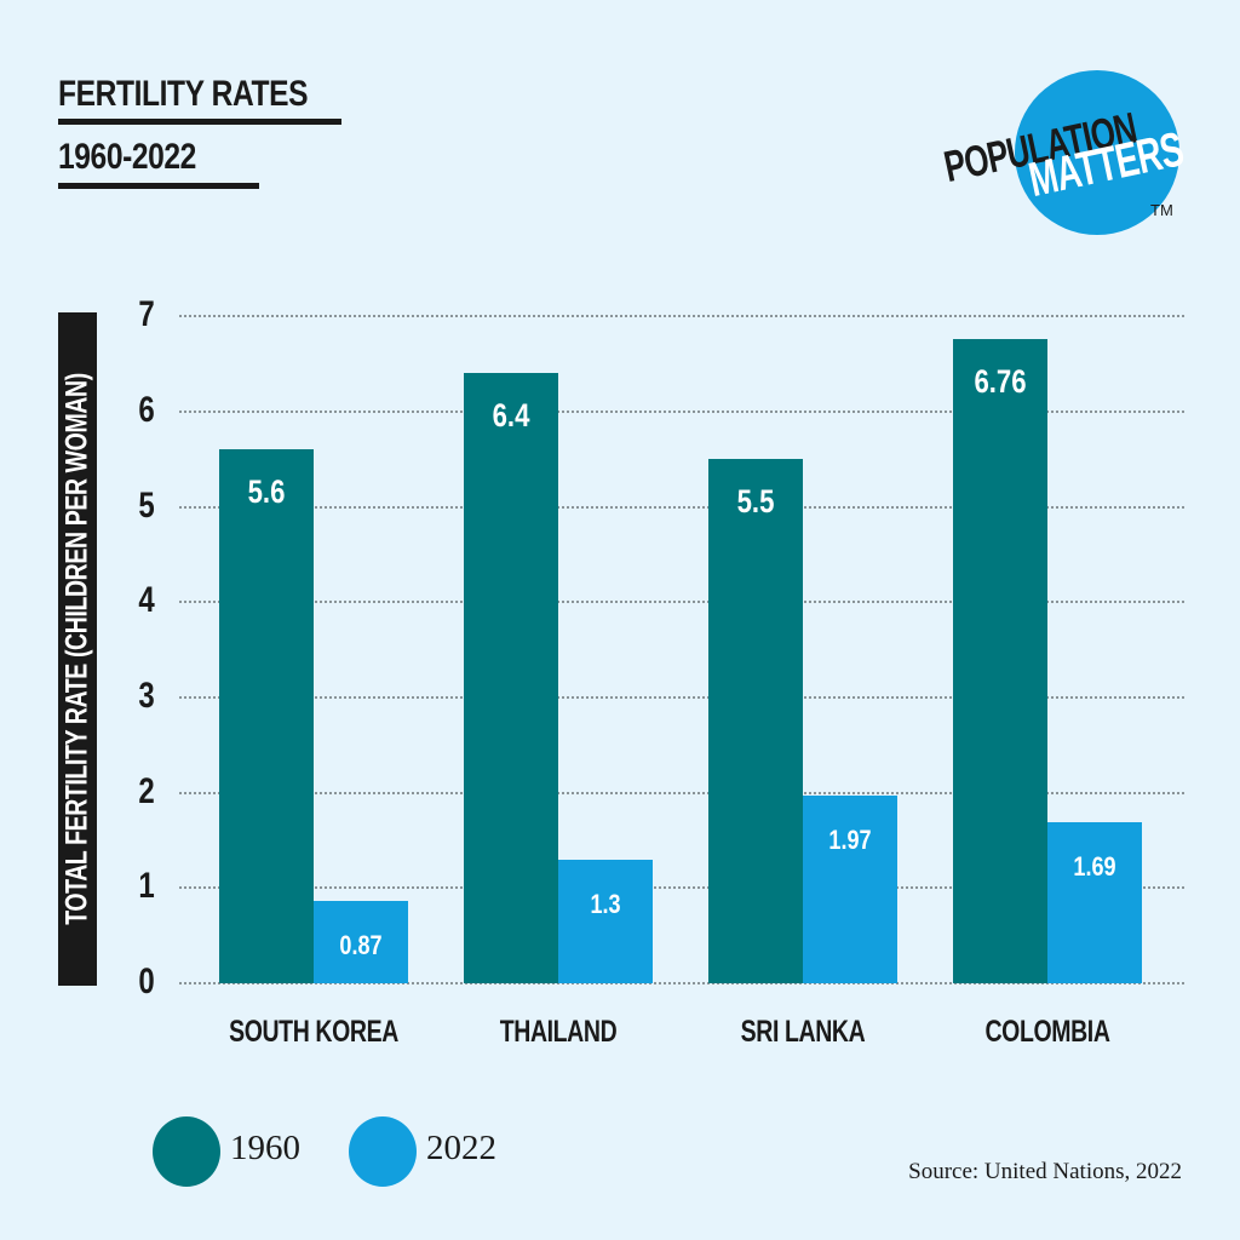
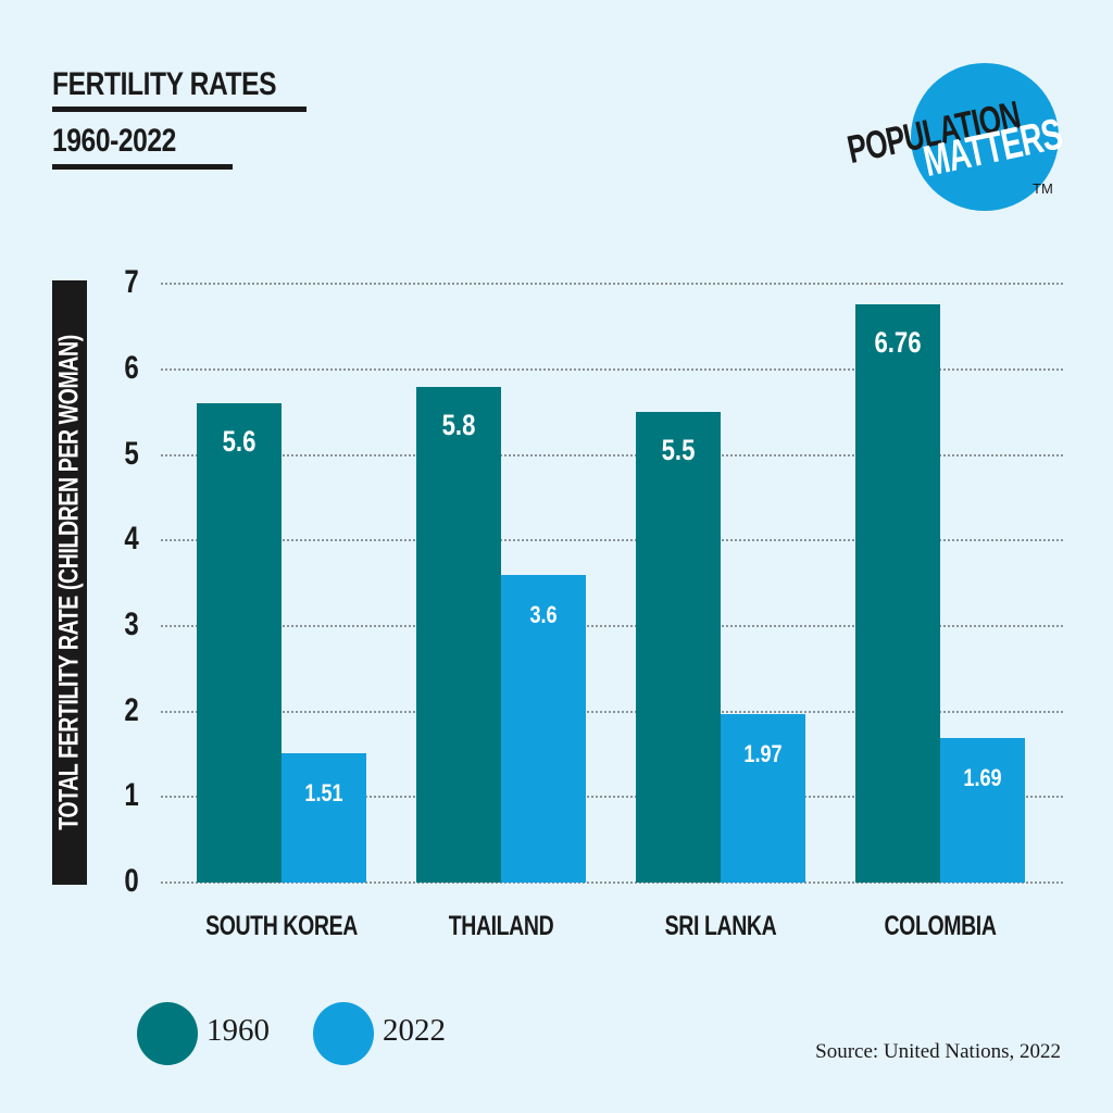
2022/SOUTH KOREA: 0.87 -> 1.51
1960/THAILAND: 6.4 -> 5.8
2022/THAILAND: 1.3 -> 3.6
